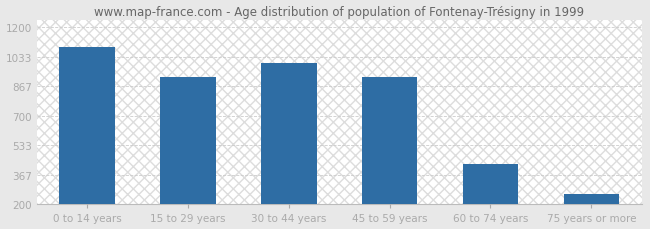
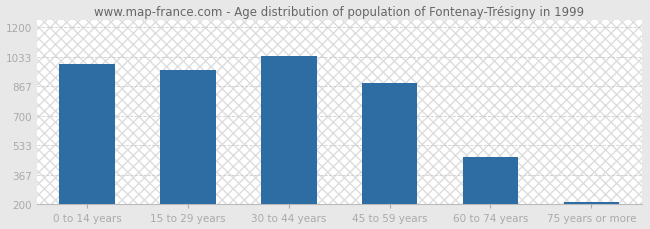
0 to 14 years: 1090 -> 990
15 to 29 years: 920 -> 960
30 to 44 years: 1000 -> 1040
45 to 59 years: 920 -> 880
60 to 74 years: 430 -> 470
75 years or more: 260 -> 220
